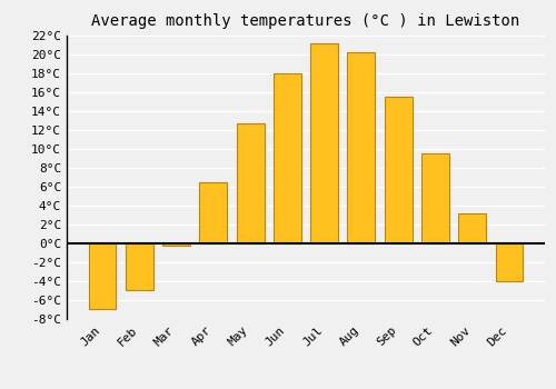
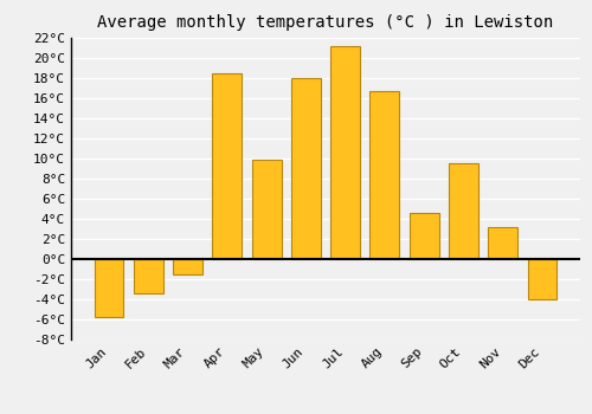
Jan: -7.0°C -> -5.8°C
Feb: -5.0°C -> -3.4°C
Mar: -0.2°C -> -1.6°C
Apr: 6.5°C -> 18.4°C
May: 12.7°C -> 9.8°C
Aug: 20.2°C -> 16.6°C
Sep: 15.5°C -> 4.6°C
